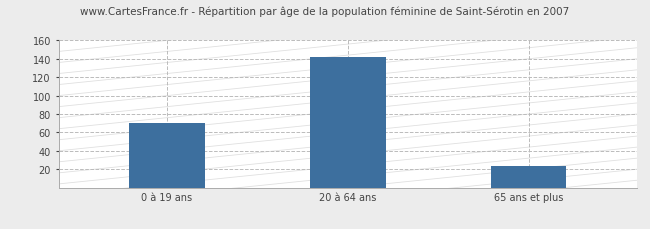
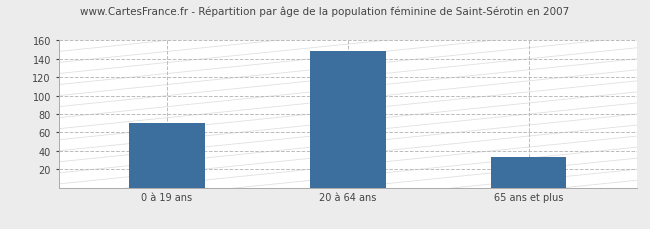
20 à 64 ans: 142 -> 148
65 ans et plus: 24 -> 33
